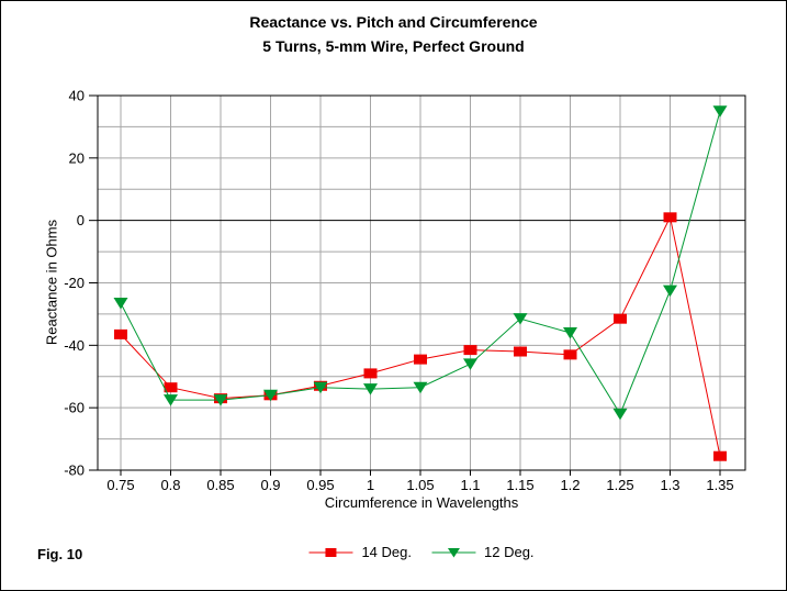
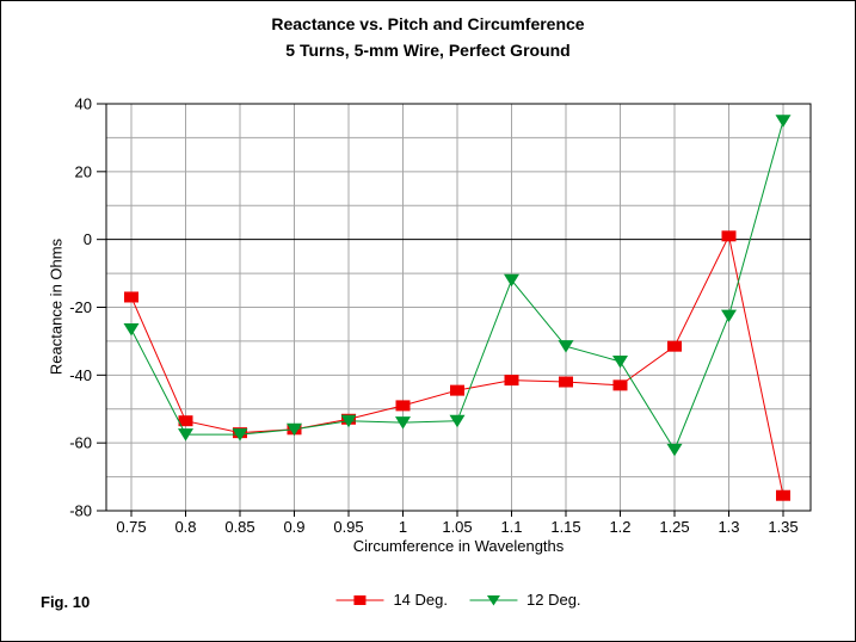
14 Deg./0.75: -36 -> -17
12 Deg./1.1: -46 -> -12
